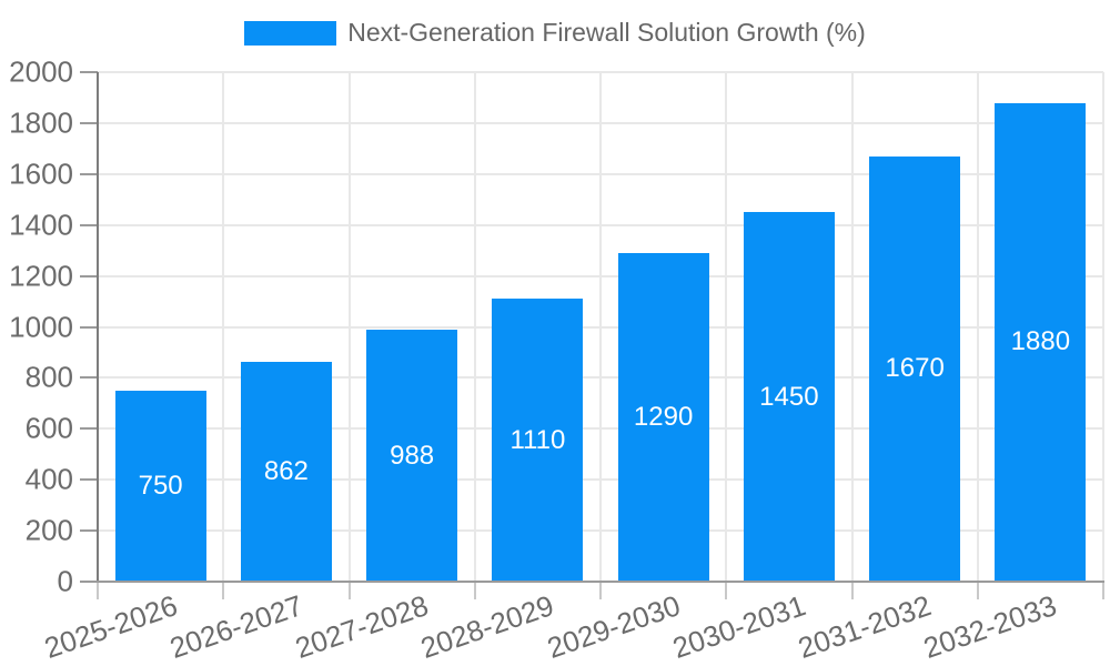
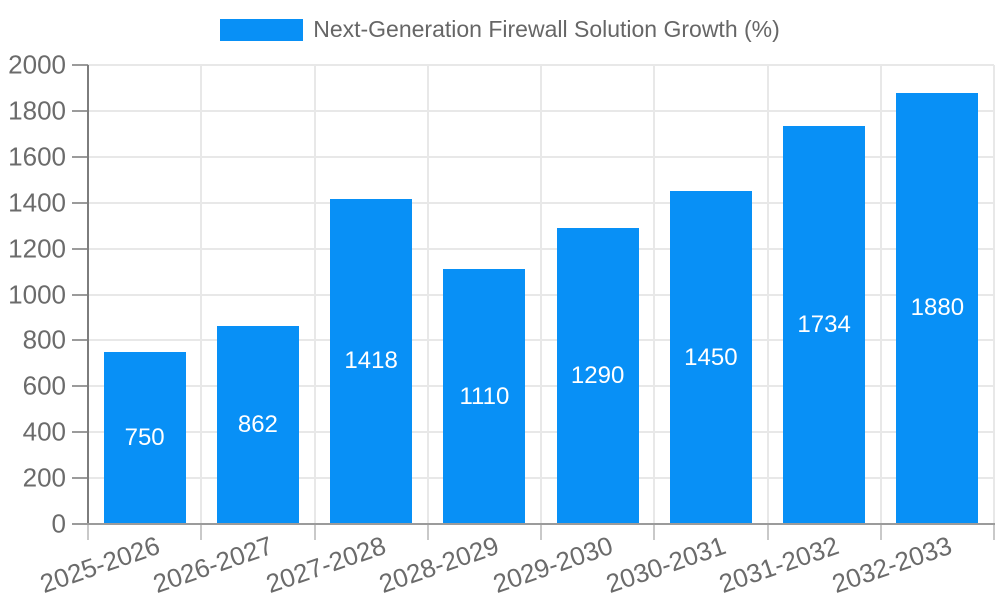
2027-2028: 988 -> 1418
2031-2032: 1670 -> 1734
